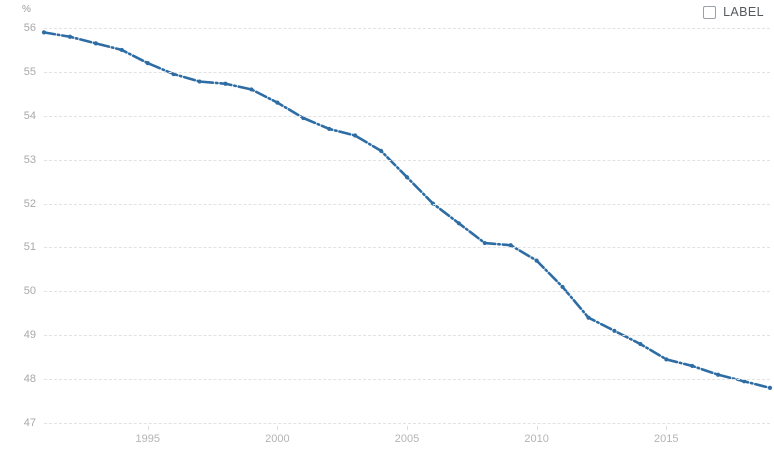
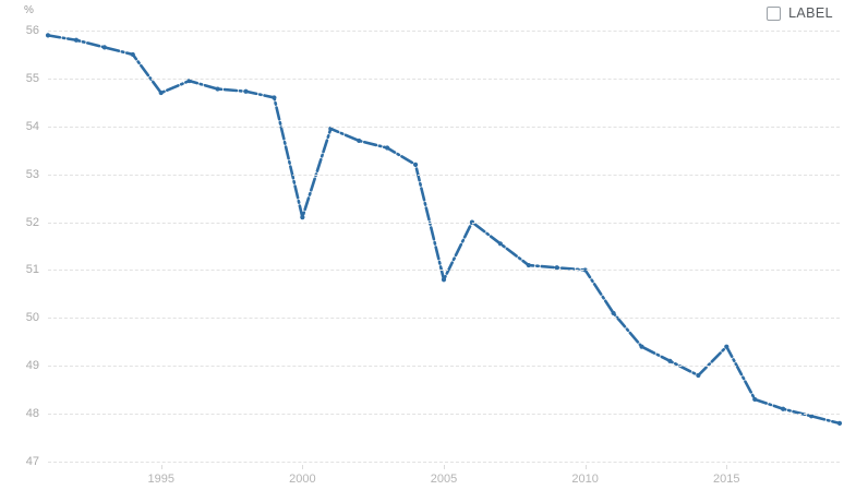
1995: 55.2 -> 54.7
2000: 54.3 -> 52.1
2005: 52.6 -> 50.8
2010: 50.7 -> 51.0
2015: 48.5 -> 49.4
